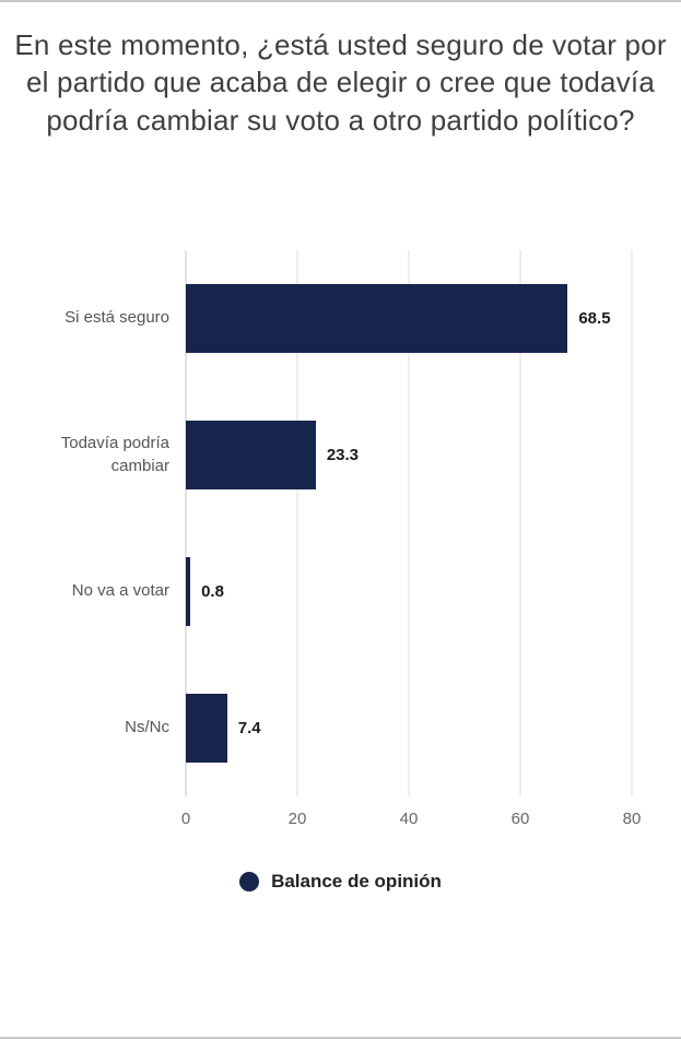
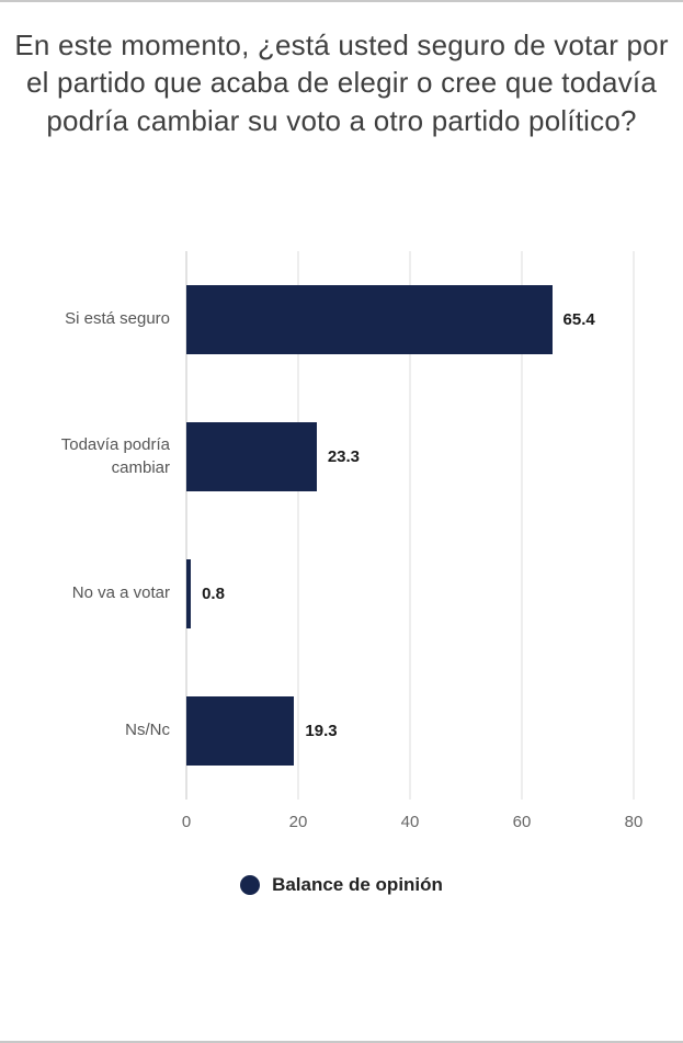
Si está seguro: 68.5 -> 65.4
Ns/Nc: 7.4 -> 19.3
